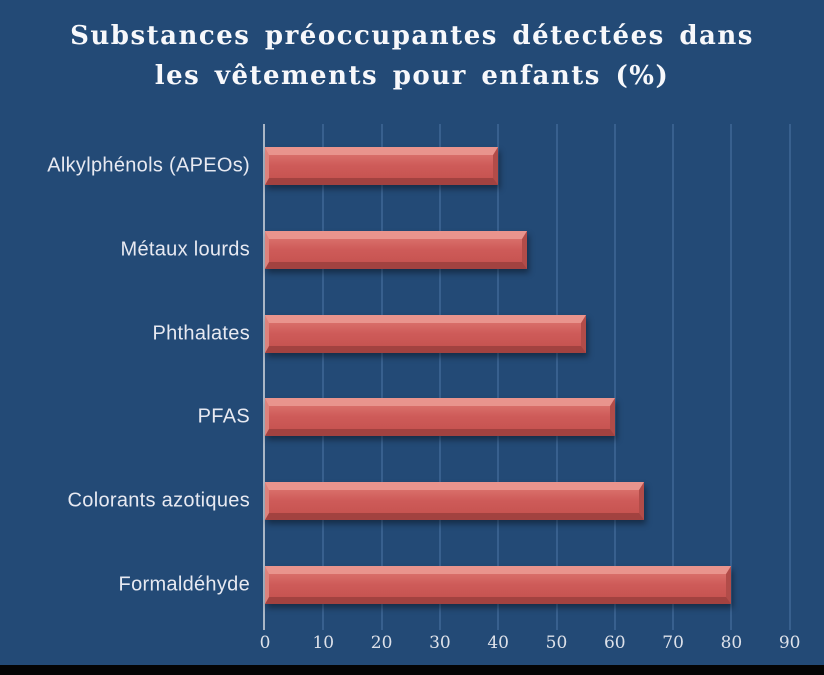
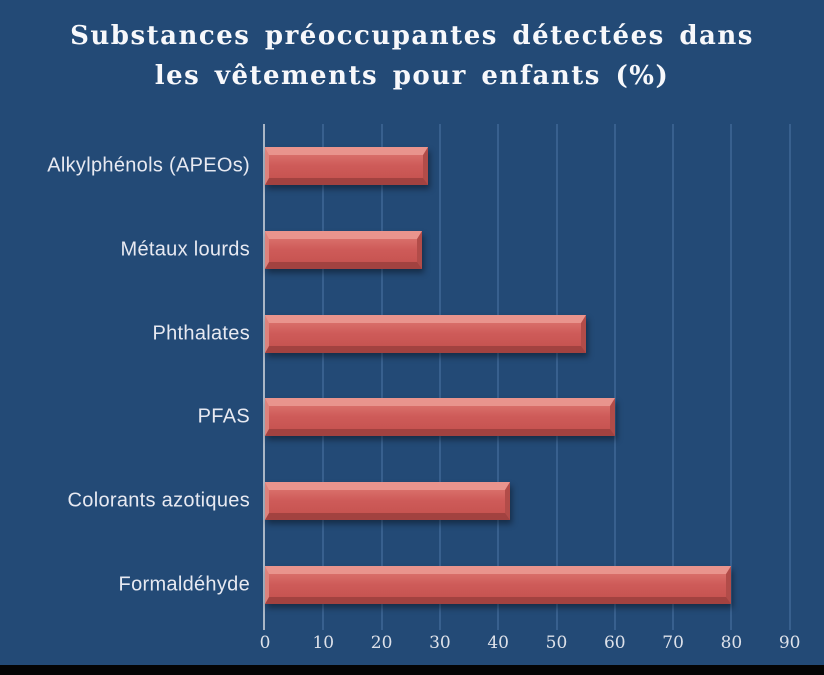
Alkylphénols (APEOs): 40 -> 28
Métaux lourds: 45 -> 27
Colorants azotiques: 65 -> 42
